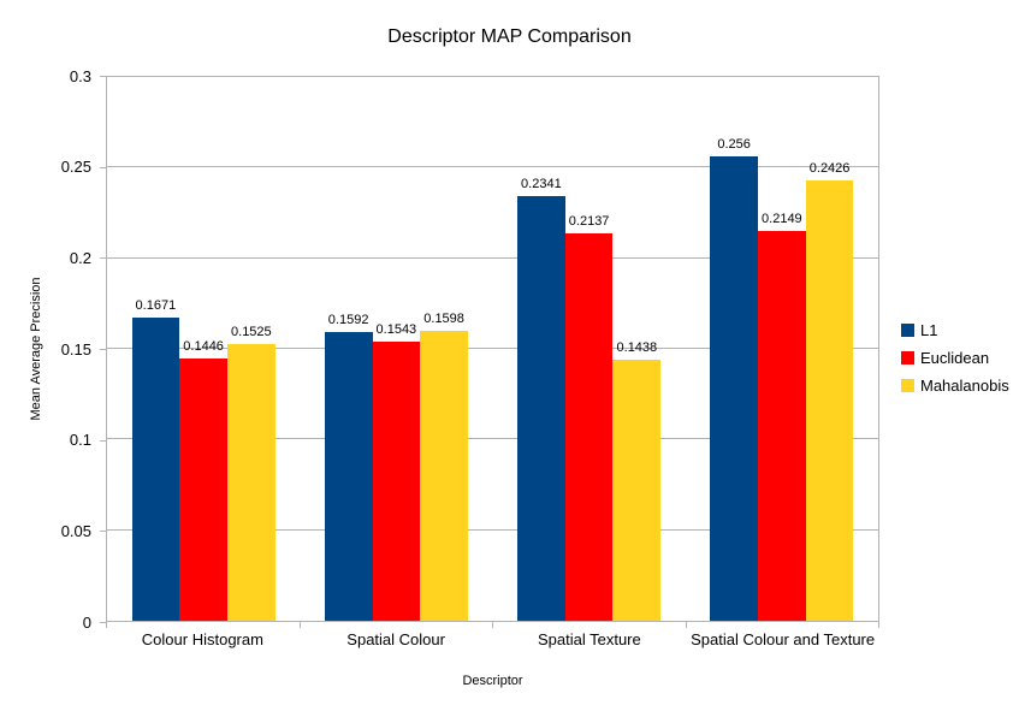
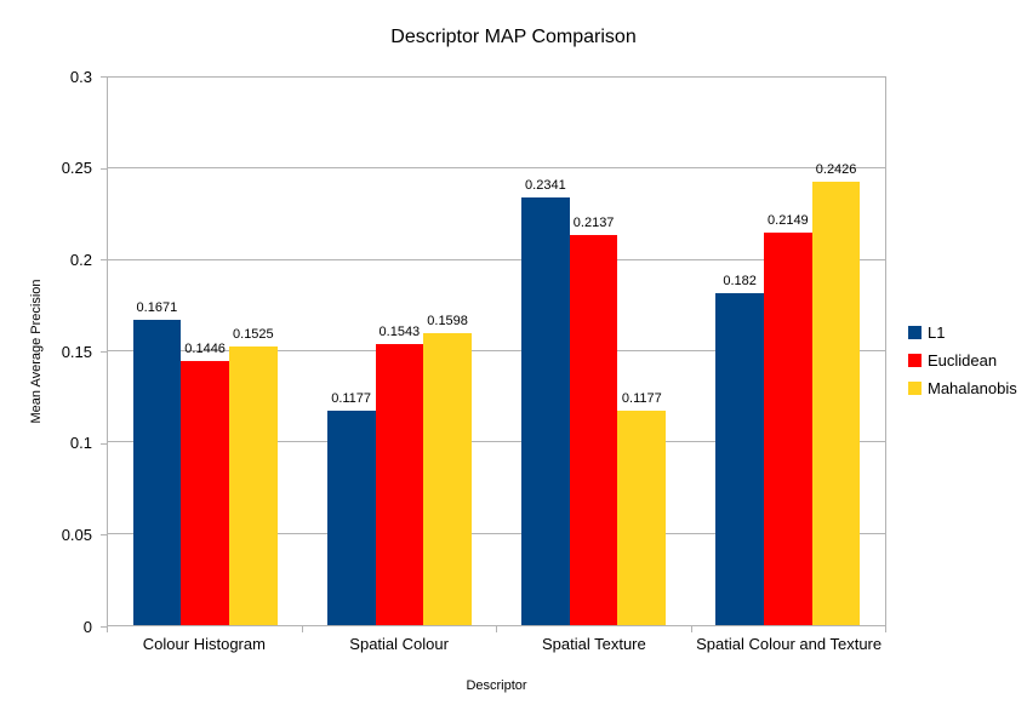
L1/Spatial Colour: 0.1592 -> 0.1177
Mahalanobis/Spatial Texture: 0.1438 -> 0.1177
L1/Spatial Colour and Texture: 0.256 -> 0.182
